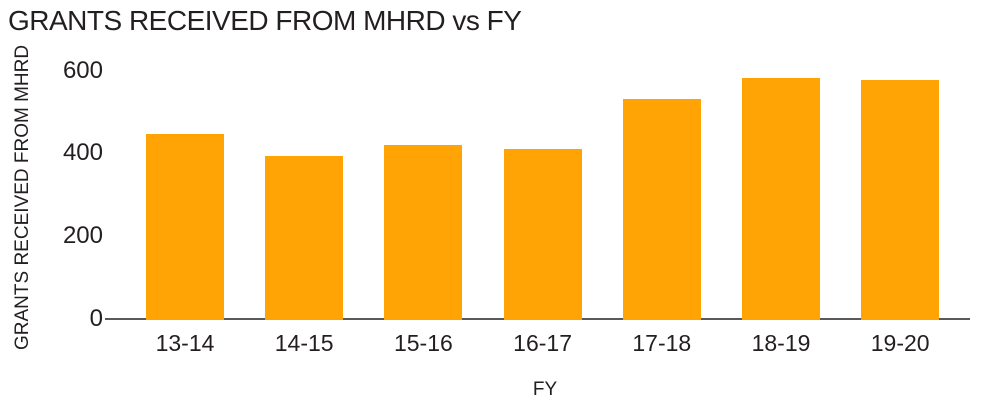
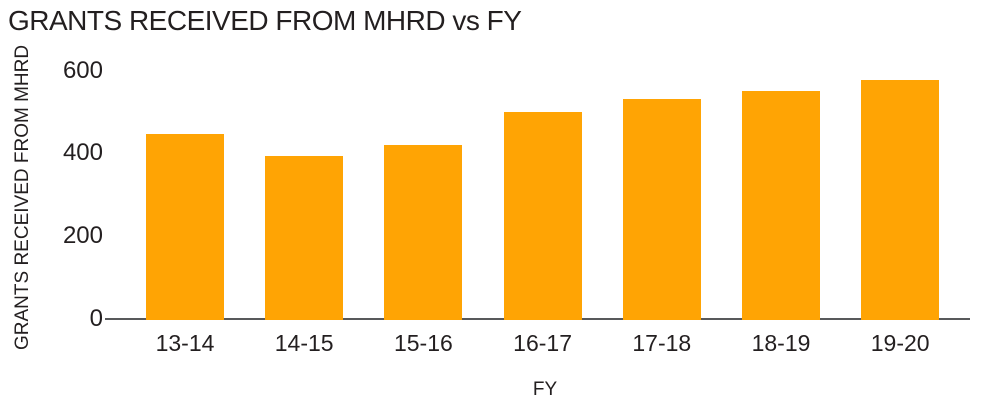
16-17: 410 -> 500
18-19: 580 -> 550
